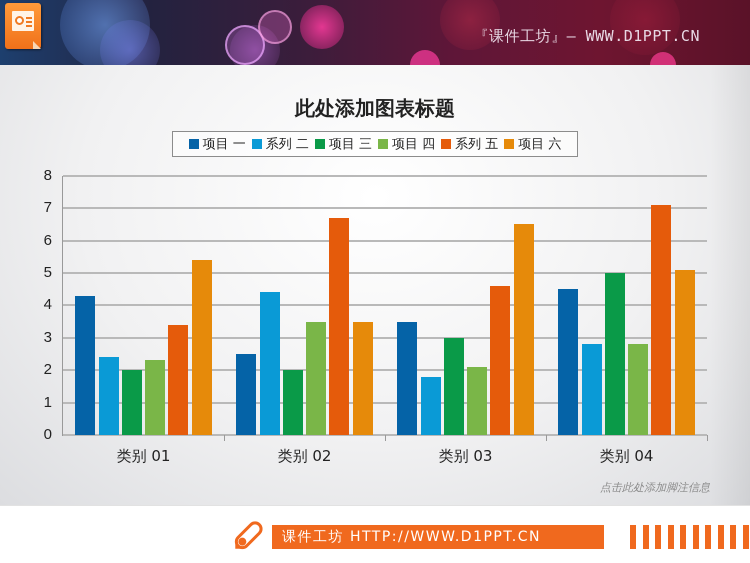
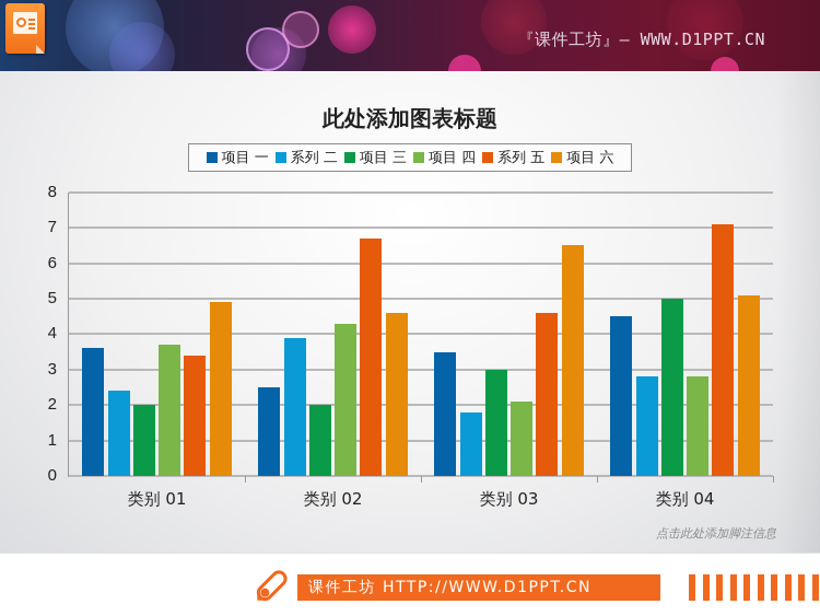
项目 一/类别 01: 4.3 -> 3.6
项目 四/类别 01: 2.3 -> 3.7
项目 六/类别 01: 5.4 -> 4.9
系列 二/类别 02: 4.4 -> 3.9
项目 四/类别 02: 3.5 -> 4.3
项目 六/类别 02: 3.5 -> 4.6
